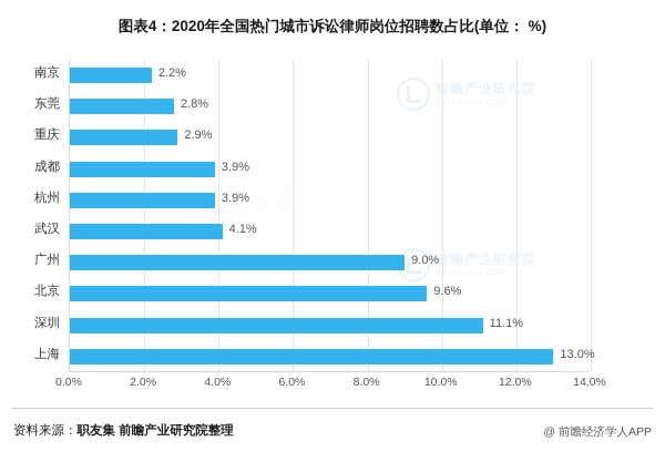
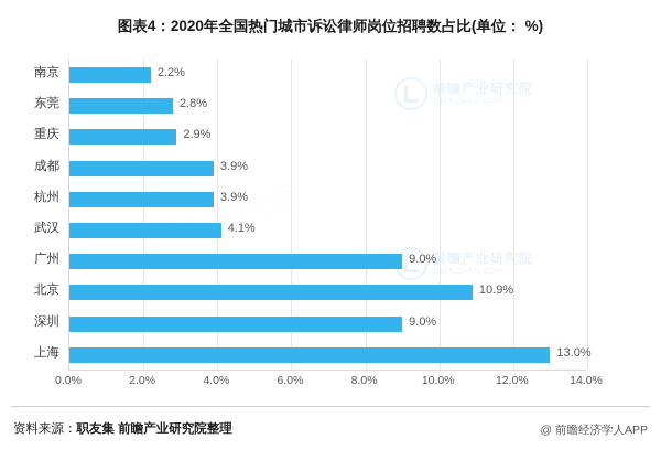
北京: 9.6% -> 10.9%
深圳: 11.1% -> 9.0%
